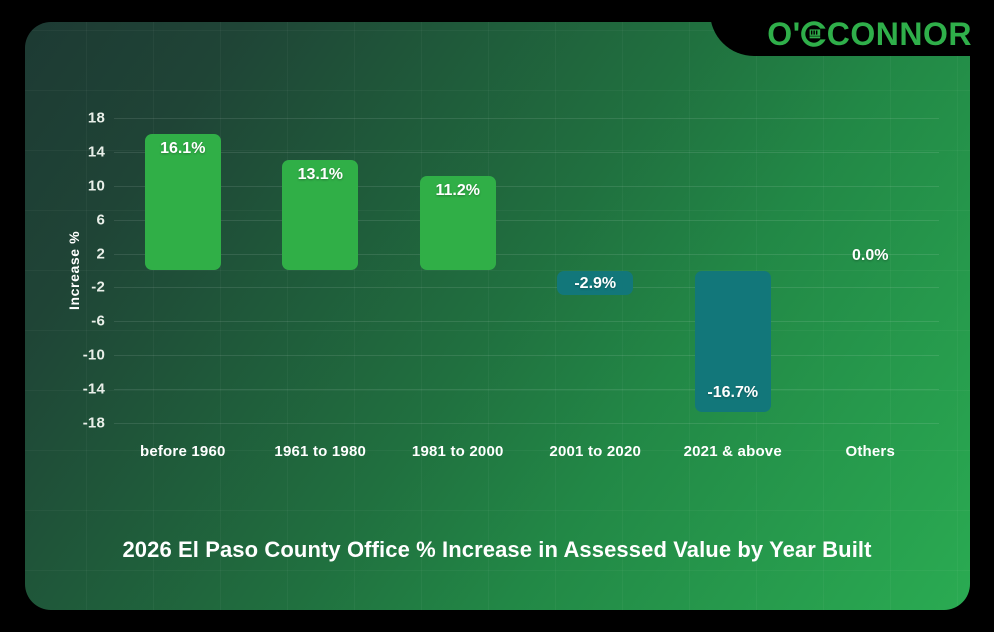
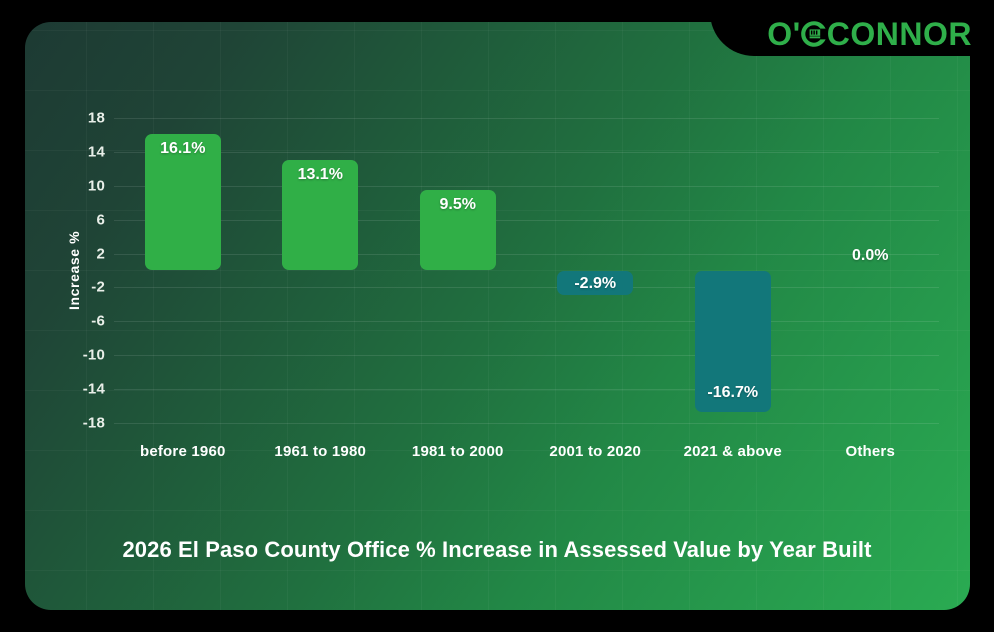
1981 to 2000: 11.2% -> 9.5%
